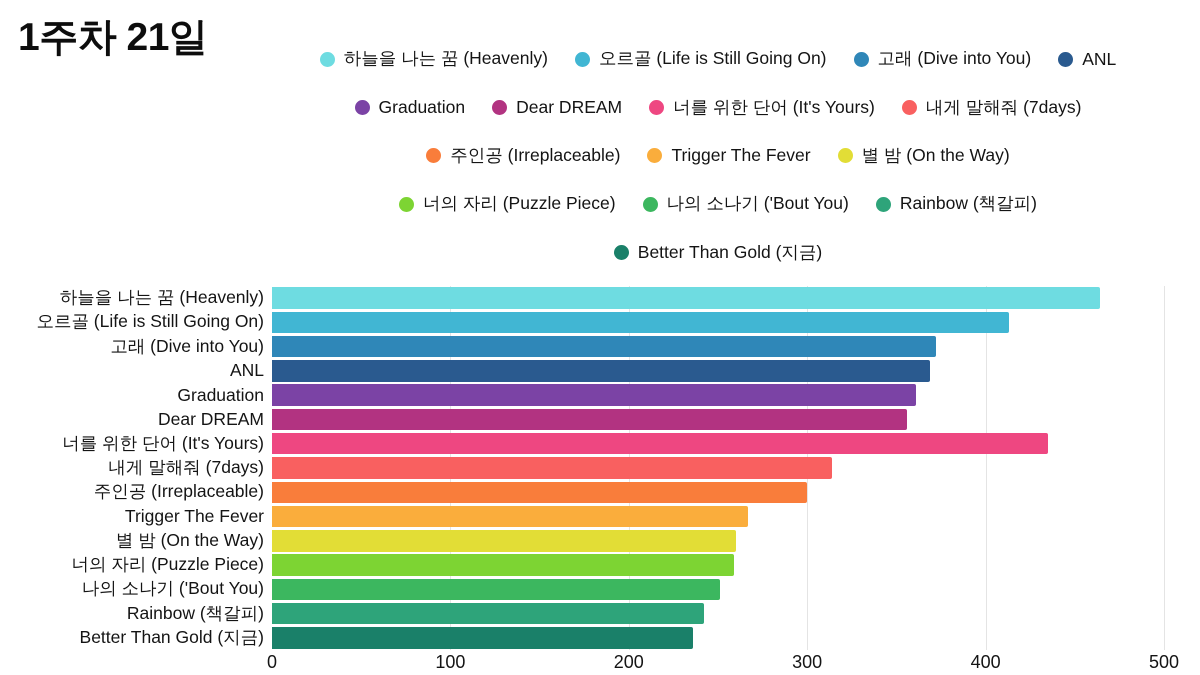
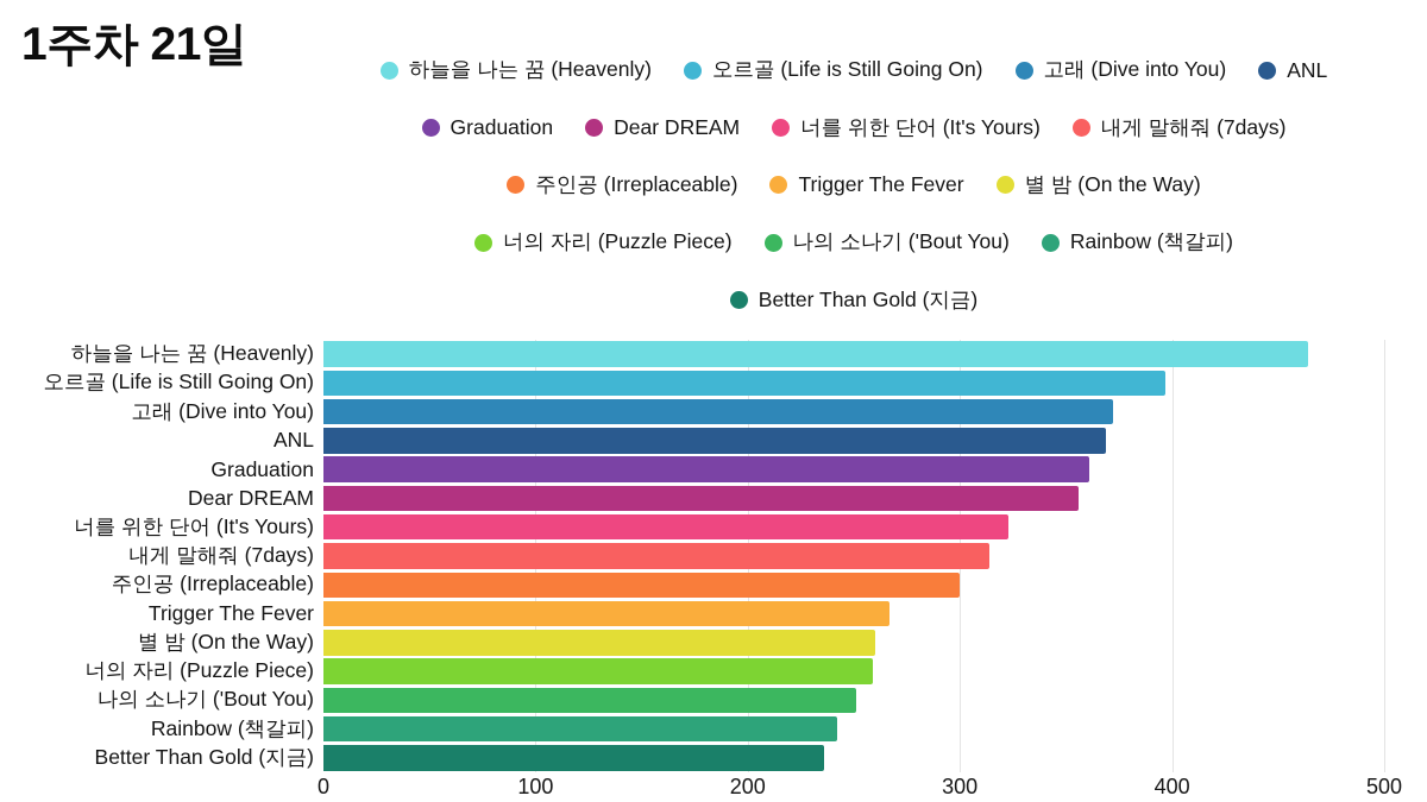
오르골 (Life is Still Going On): 413 -> 397
너를 위한 단어 (It's Yours): 435 -> 323
